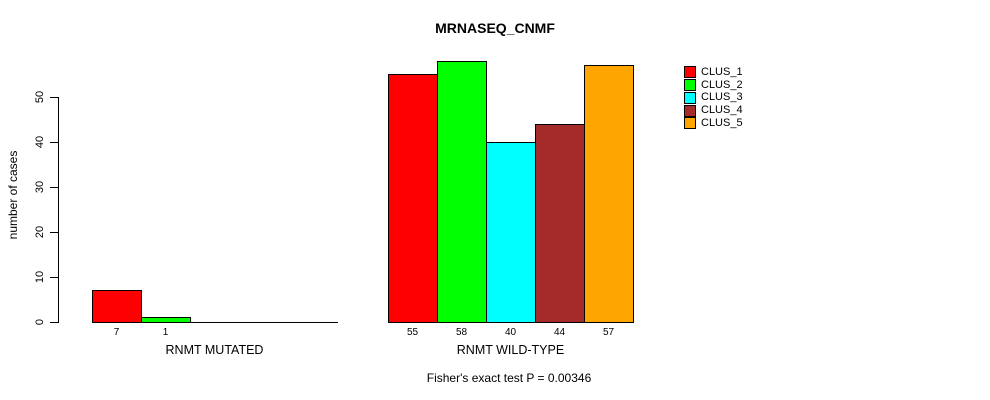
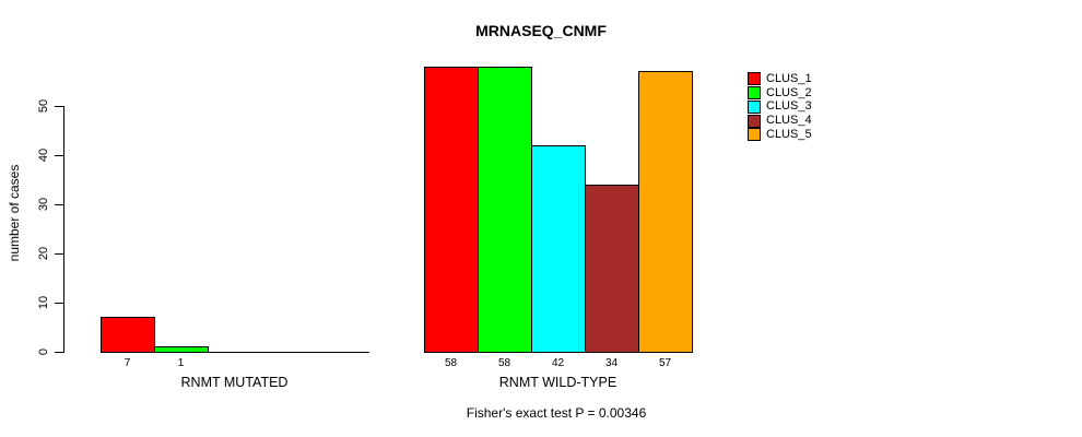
CLUS_1/RNMT WILD-TYPE: 55 -> 58
CLUS_3/RNMT WILD-TYPE: 40 -> 42
CLUS_4/RNMT WILD-TYPE: 44 -> 34
